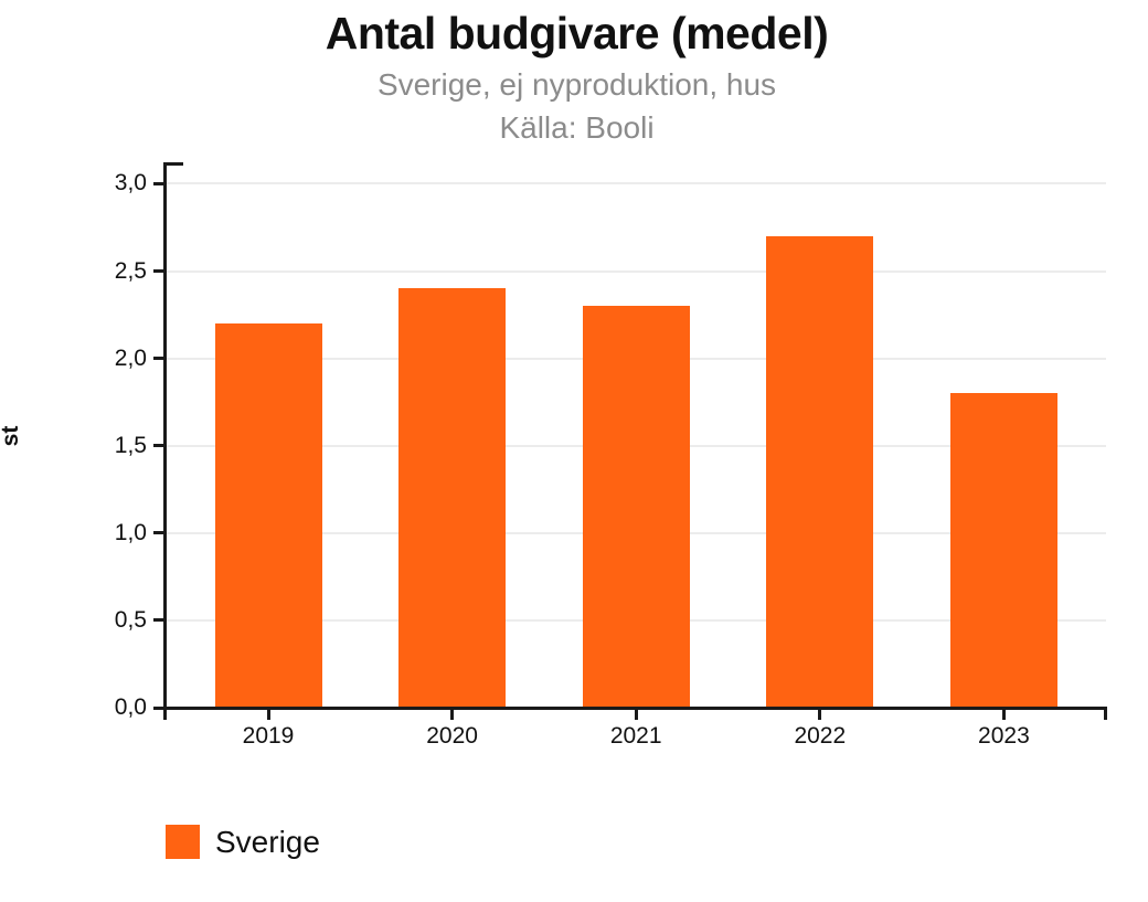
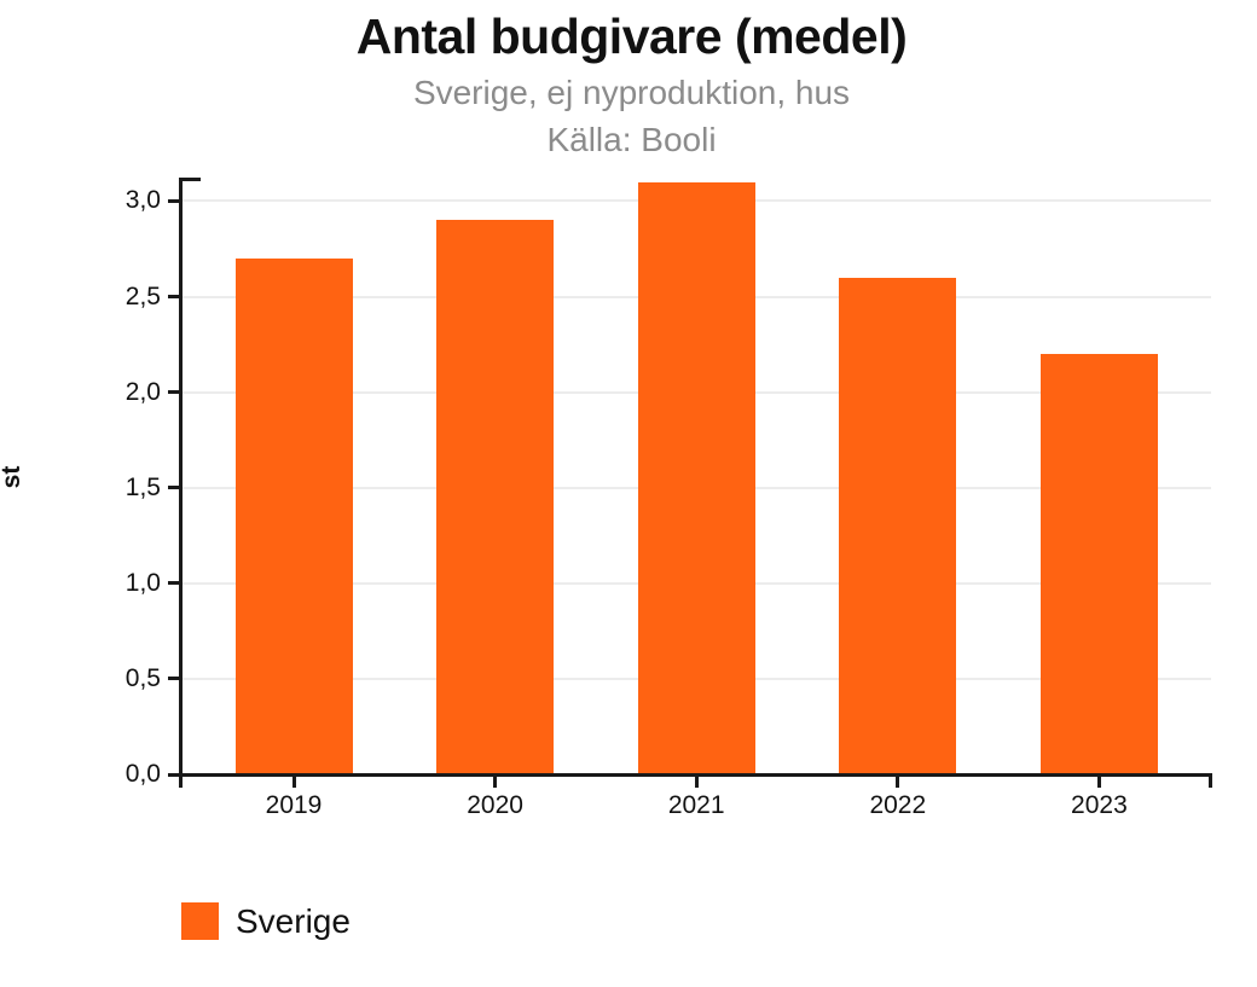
2019: 2,2 -> 2,7
2020: 2,4 -> 2,9
2021: 2,3 -> 3,1
2022: 2,7 -> 2,6
2023: 1,8 -> 2,2
